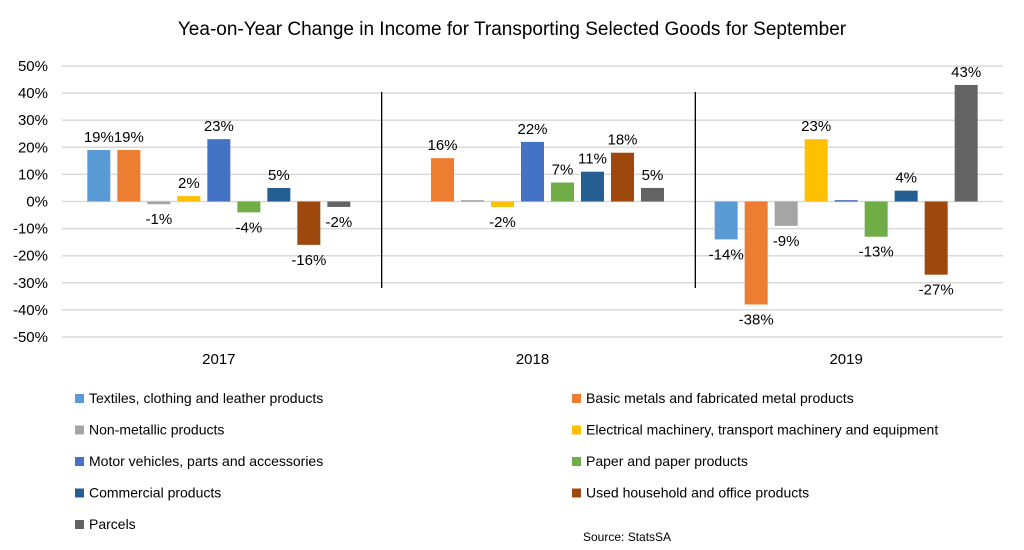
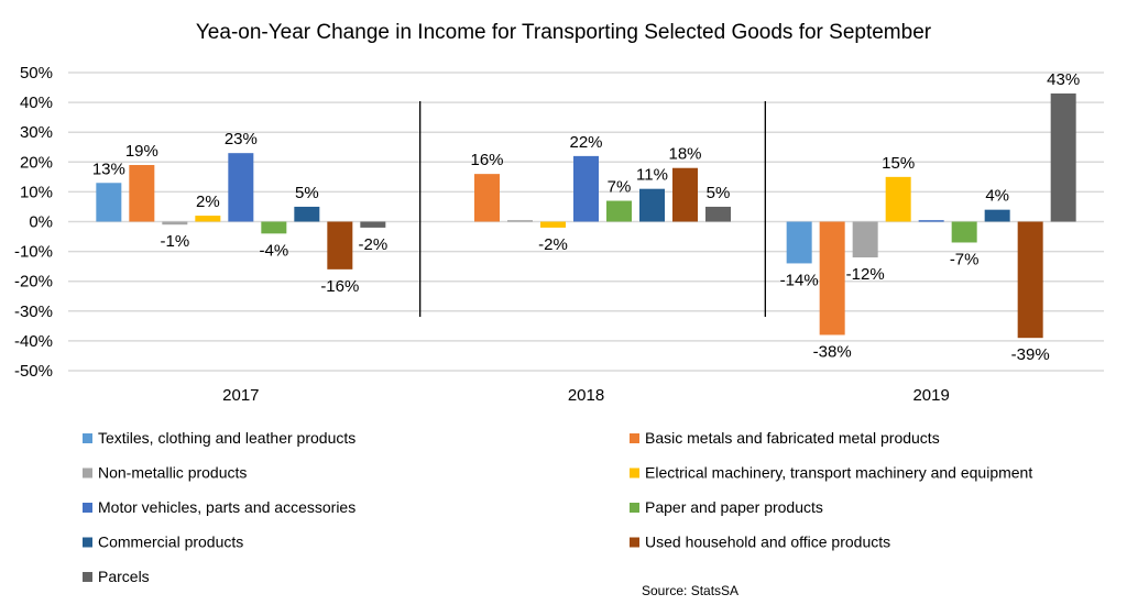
Textiles, clothing and leather products/2017: 19% -> 13%
Non-metallic products/2019: -9% -> -12%
Electrical machinery, transport machinery and equipment/2019: 23% -> 15%
Paper and paper products/2019: -13% -> -7%
Used household and office products/2019: -27% -> -39%
